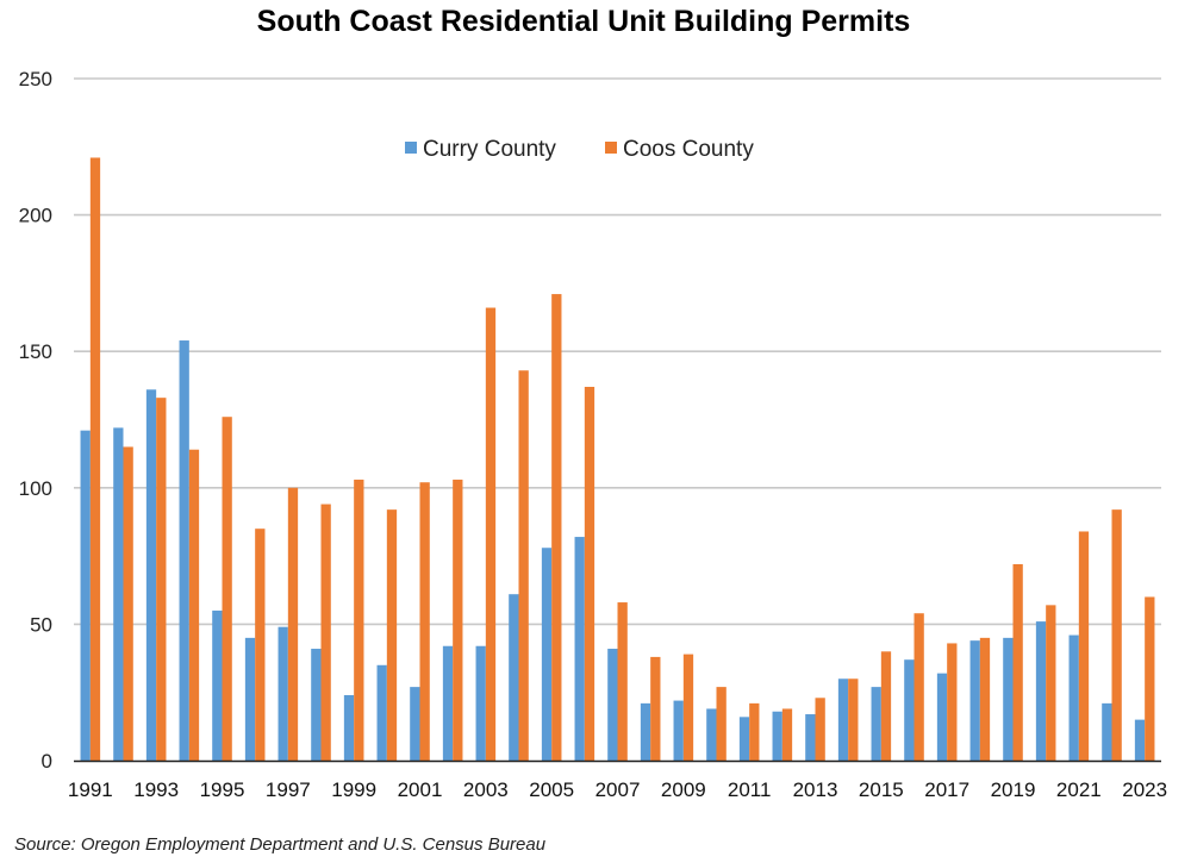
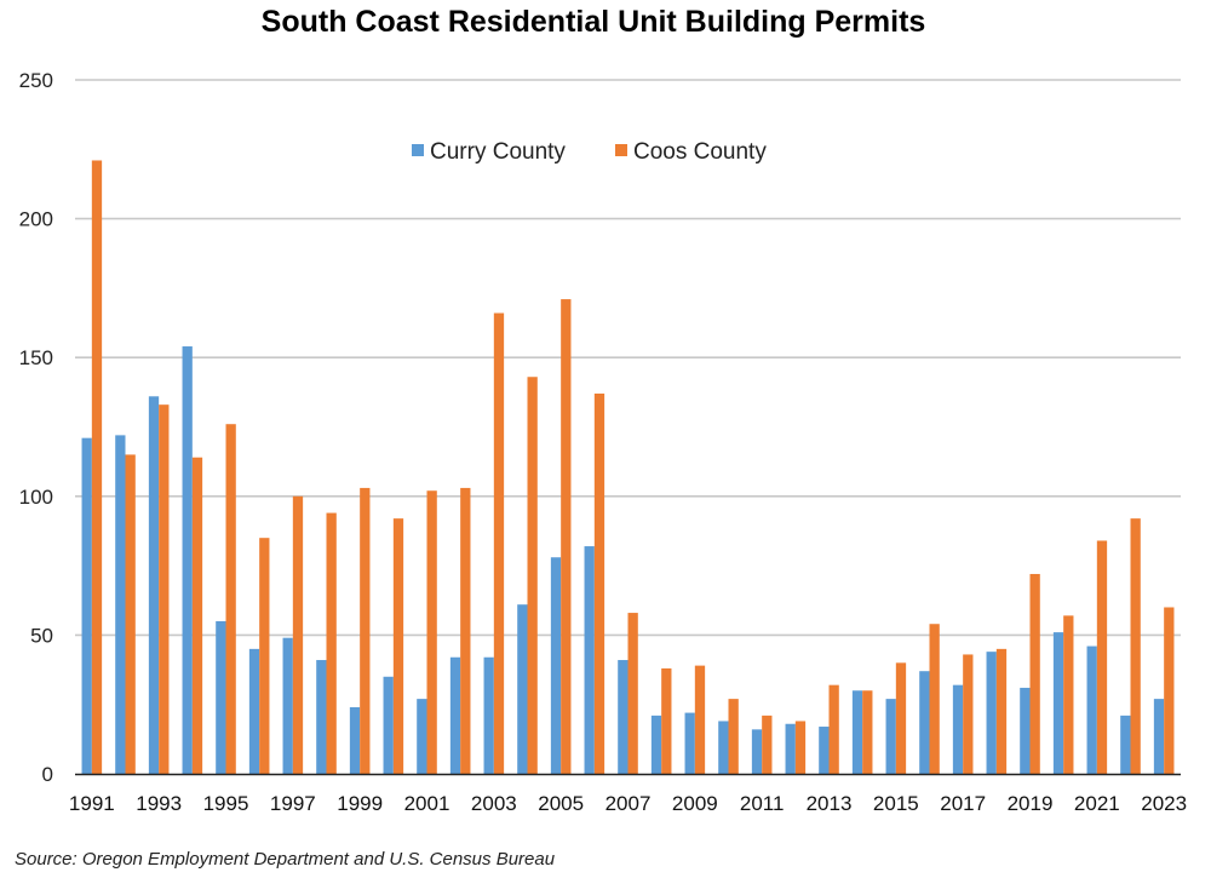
Coos County/2013: 23 -> 32
Curry County/2019: 45 -> 31
Curry County/2023: 15 -> 27
